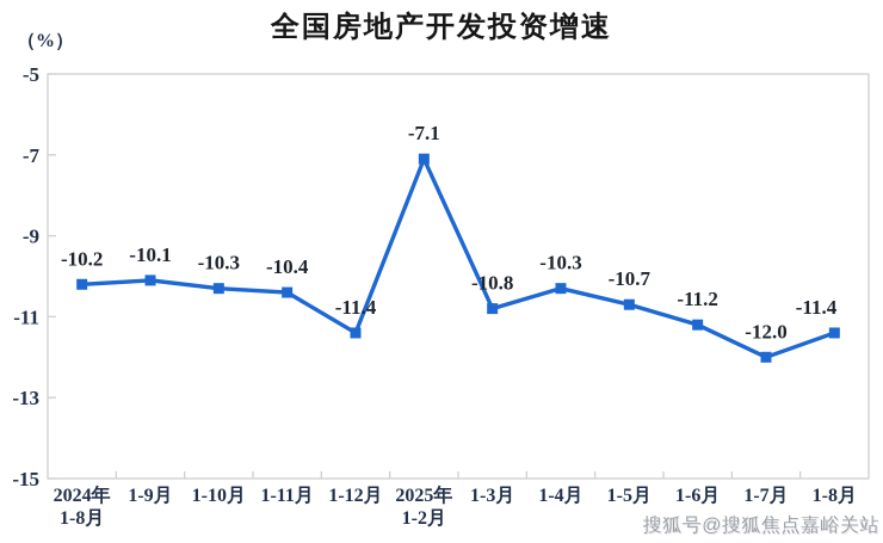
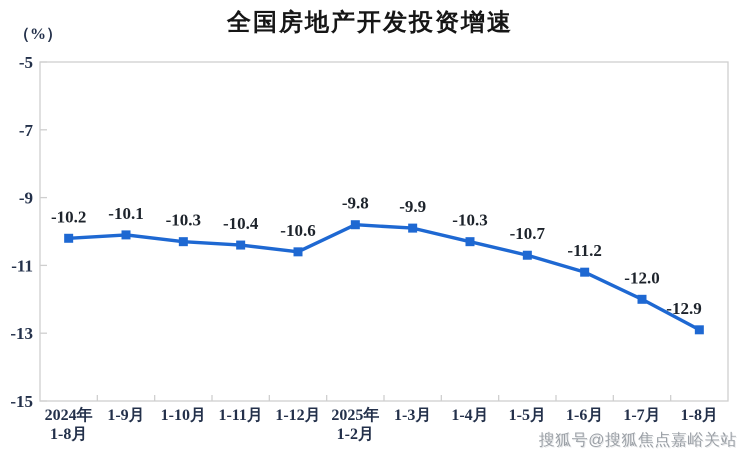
1-12月: -11.4 -> -10.6
2025年 1-2月: -7.1 -> -9.8
1-3月: -10.8 -> -9.9
1-8月: -11.4 -> -12.9
